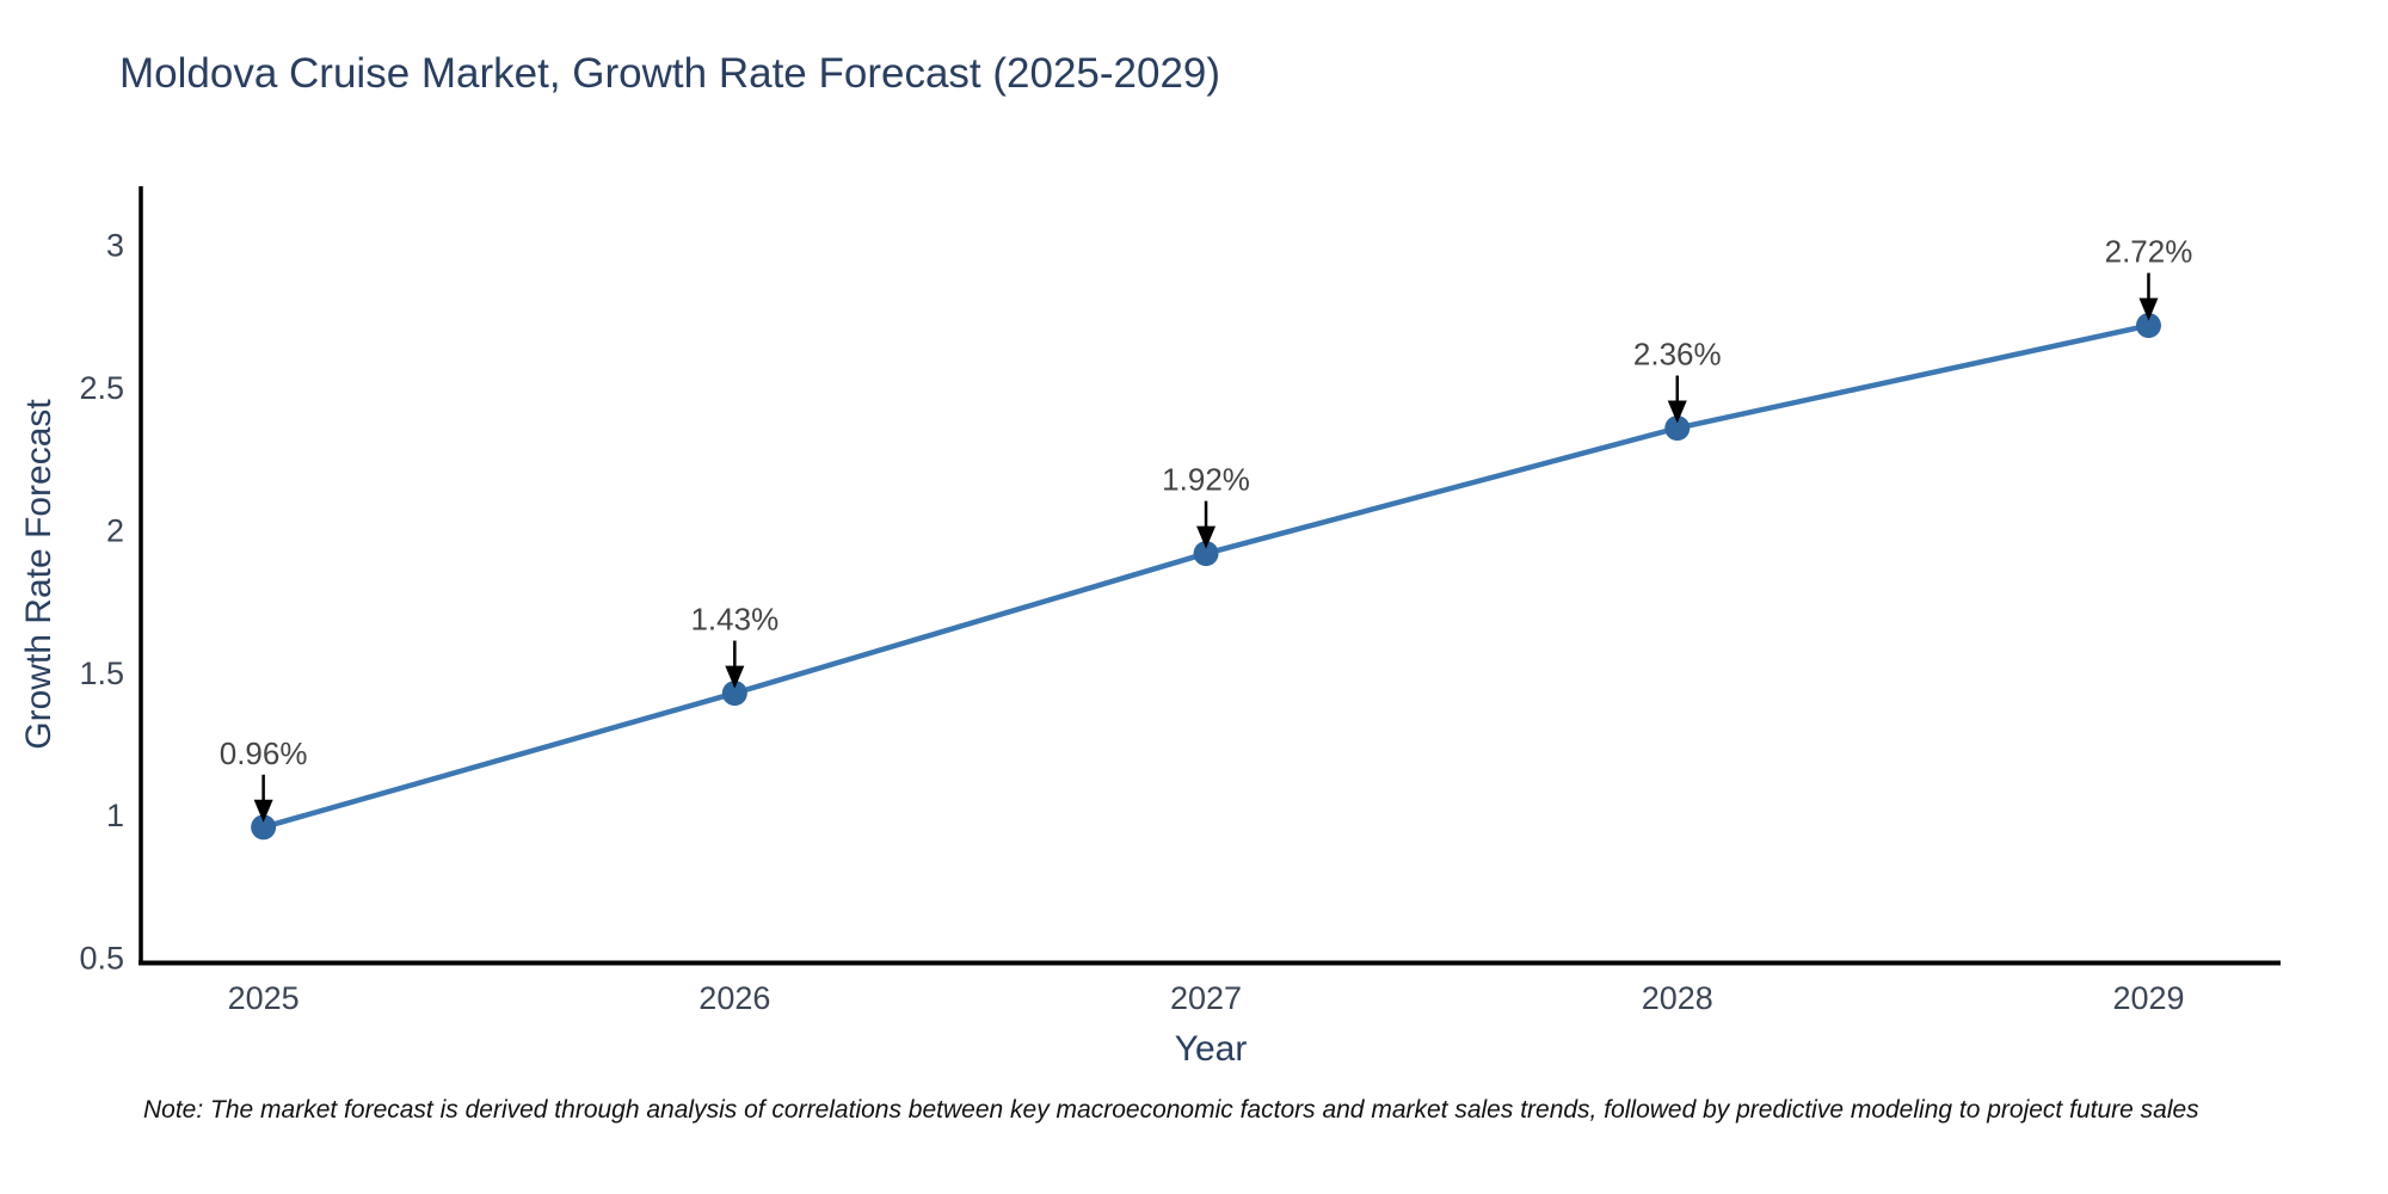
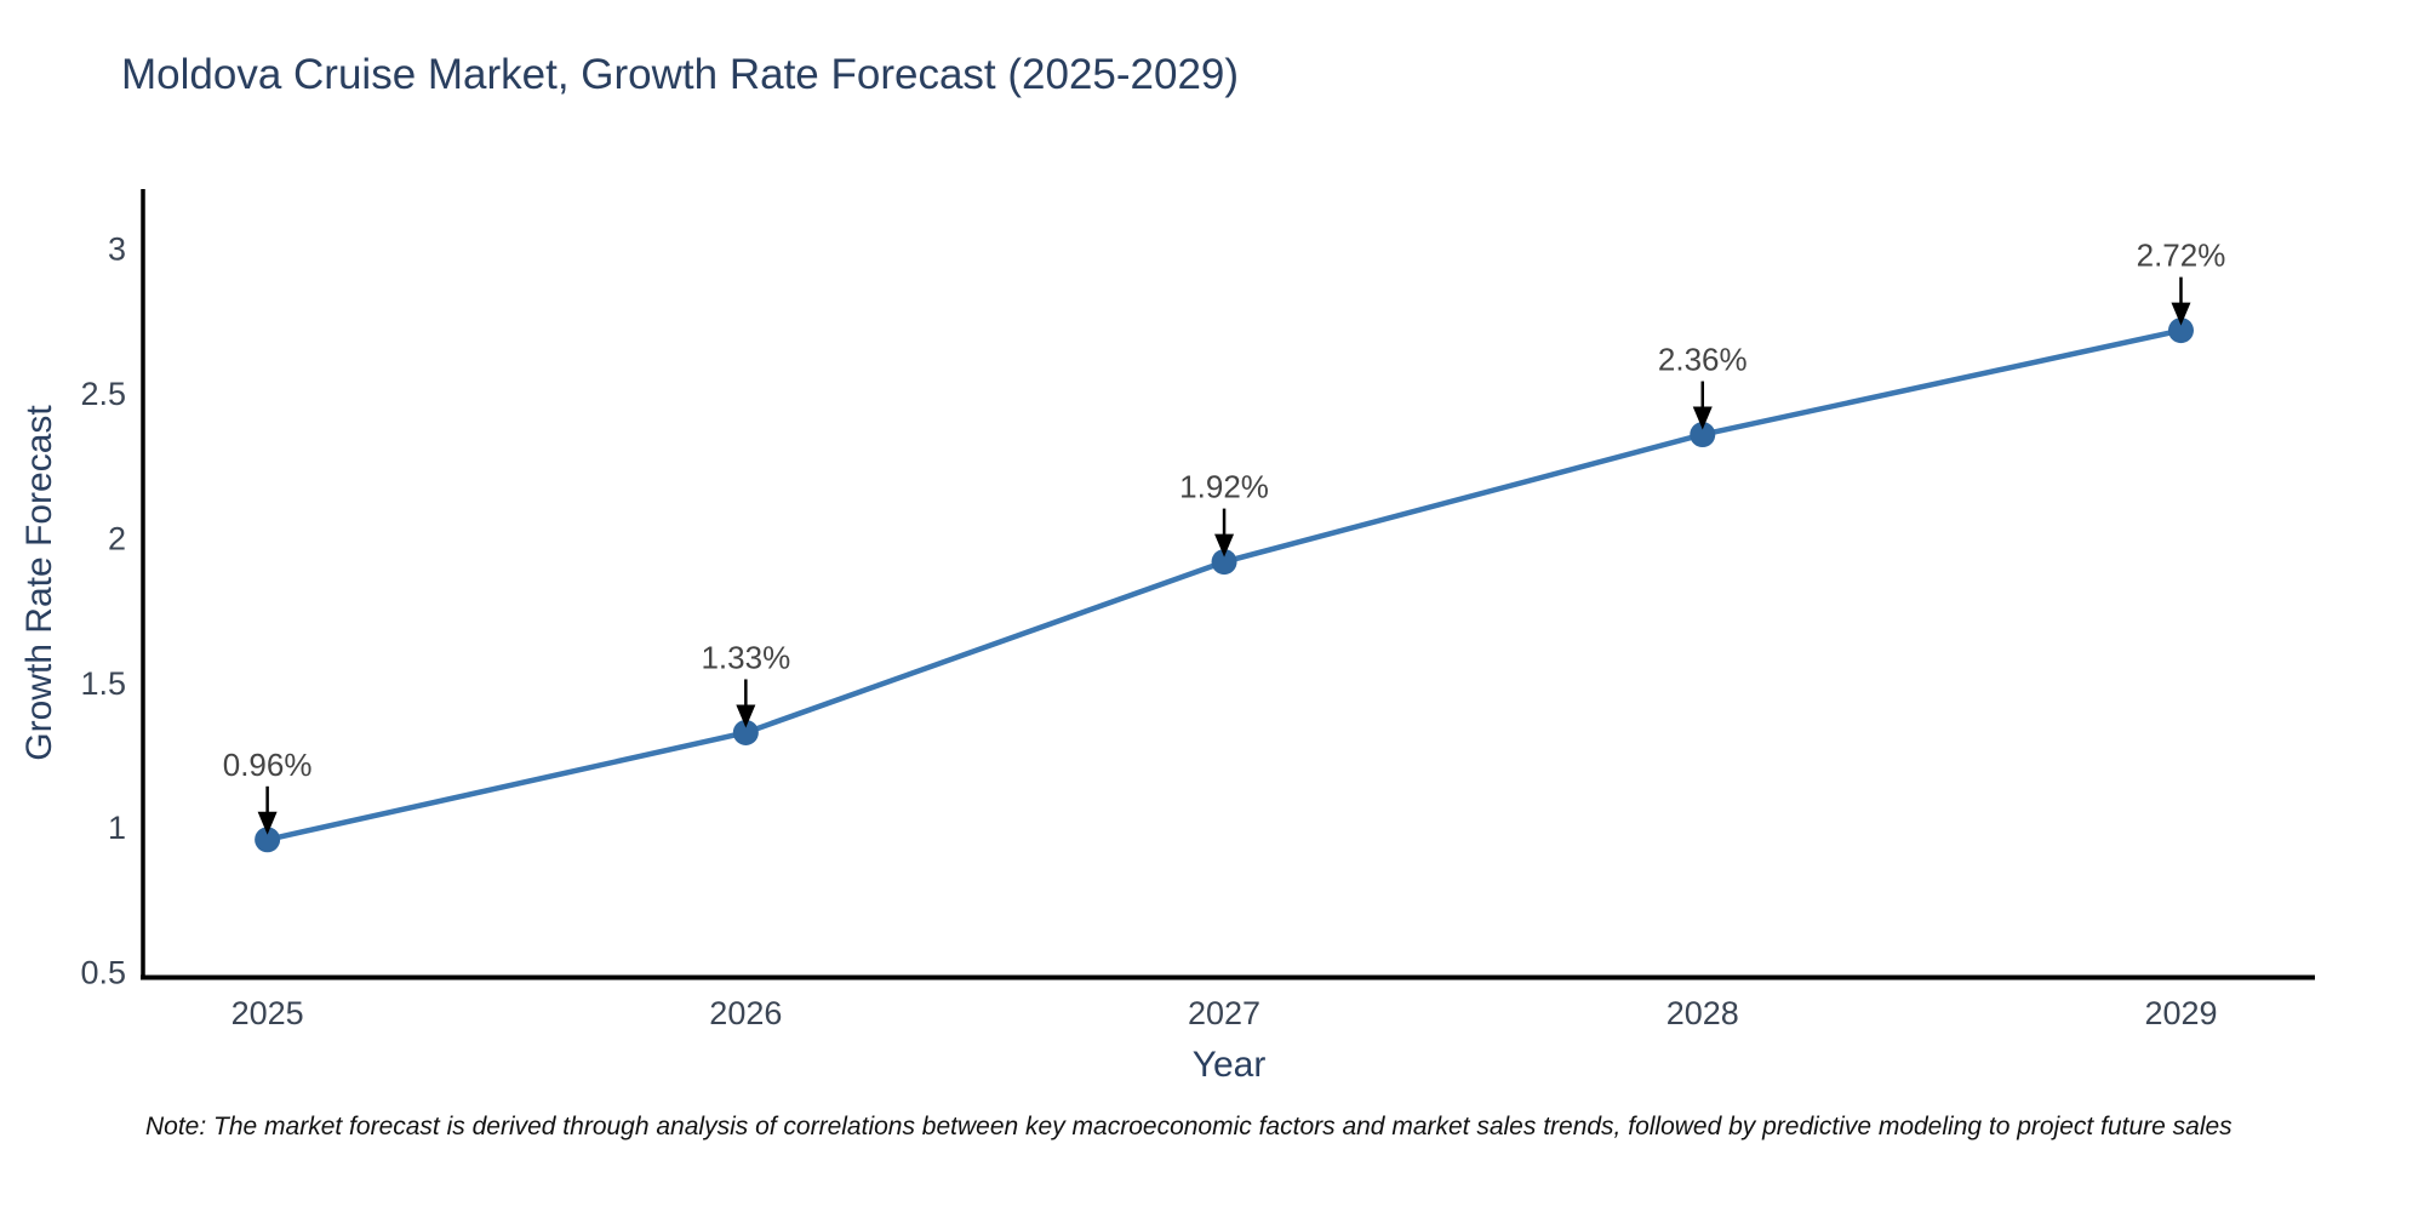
2026: 1.43% -> 1.33%
